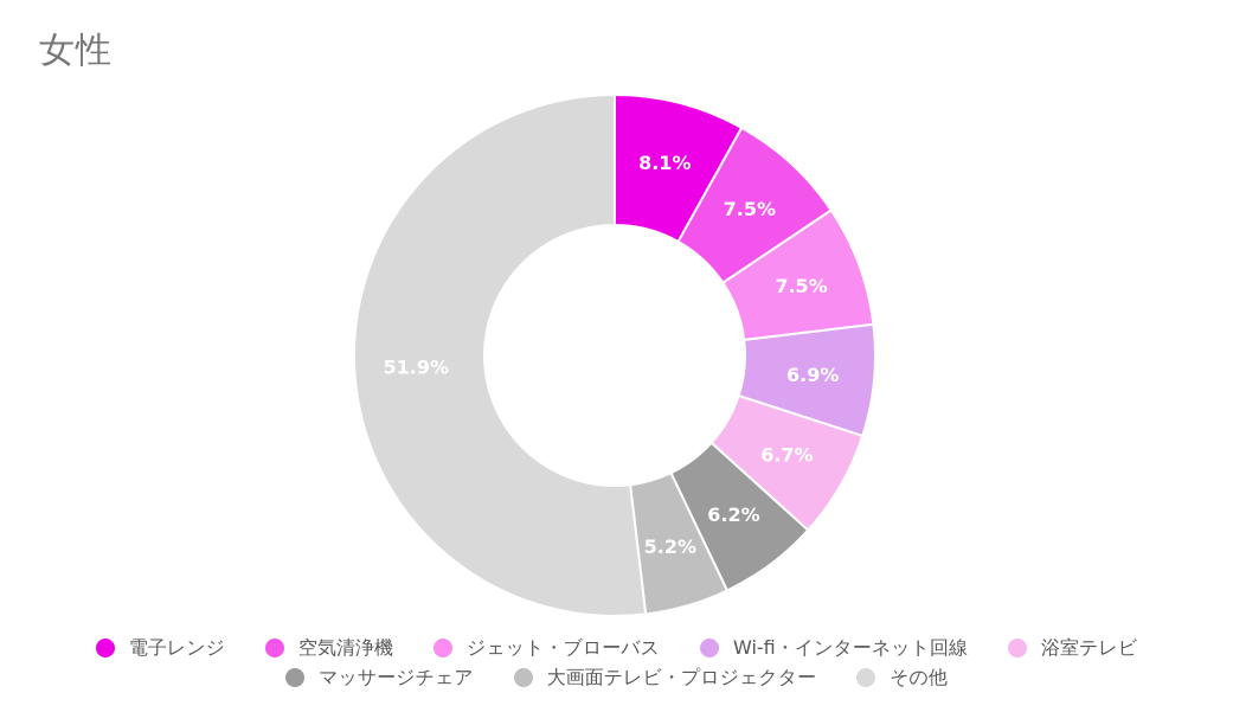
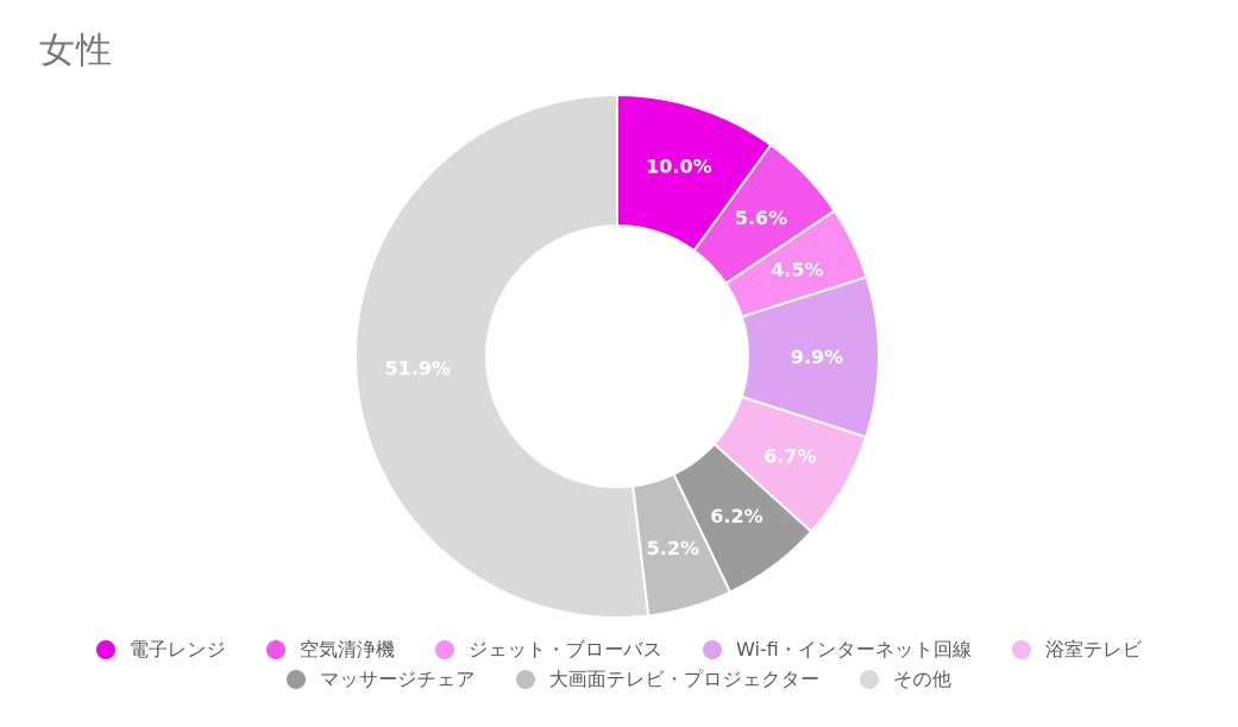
電子レンジ: 8.1% -> 10.0%
空気清浄機: 7.5% -> 5.6%
ジェット・ブローバス: 7.5% -> 4.5%
Wi-fi・インターネット回線: 6.9% -> 9.9%
